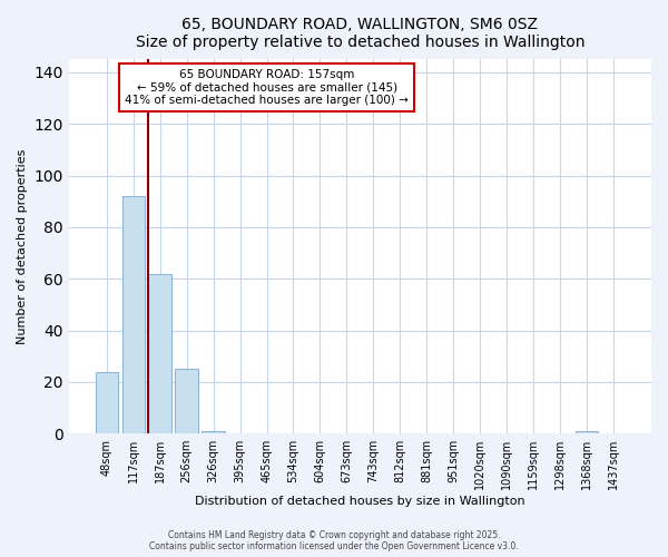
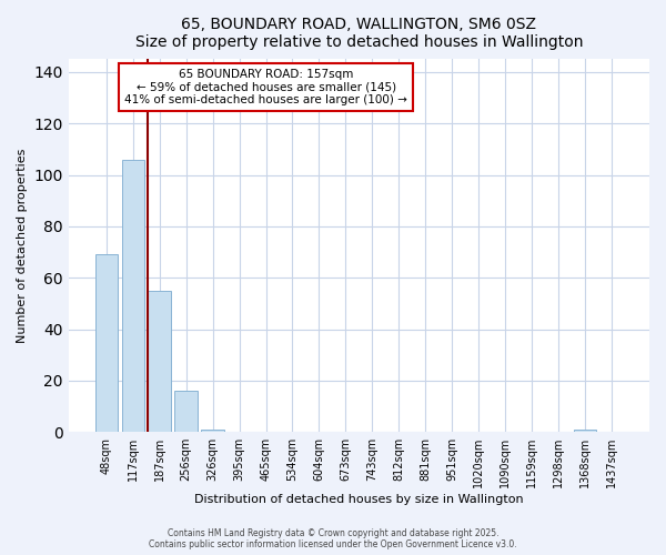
48sqm: 24 -> 69
117sqm: 92 -> 106
187sqm: 62 -> 55
256sqm: 25 -> 16
